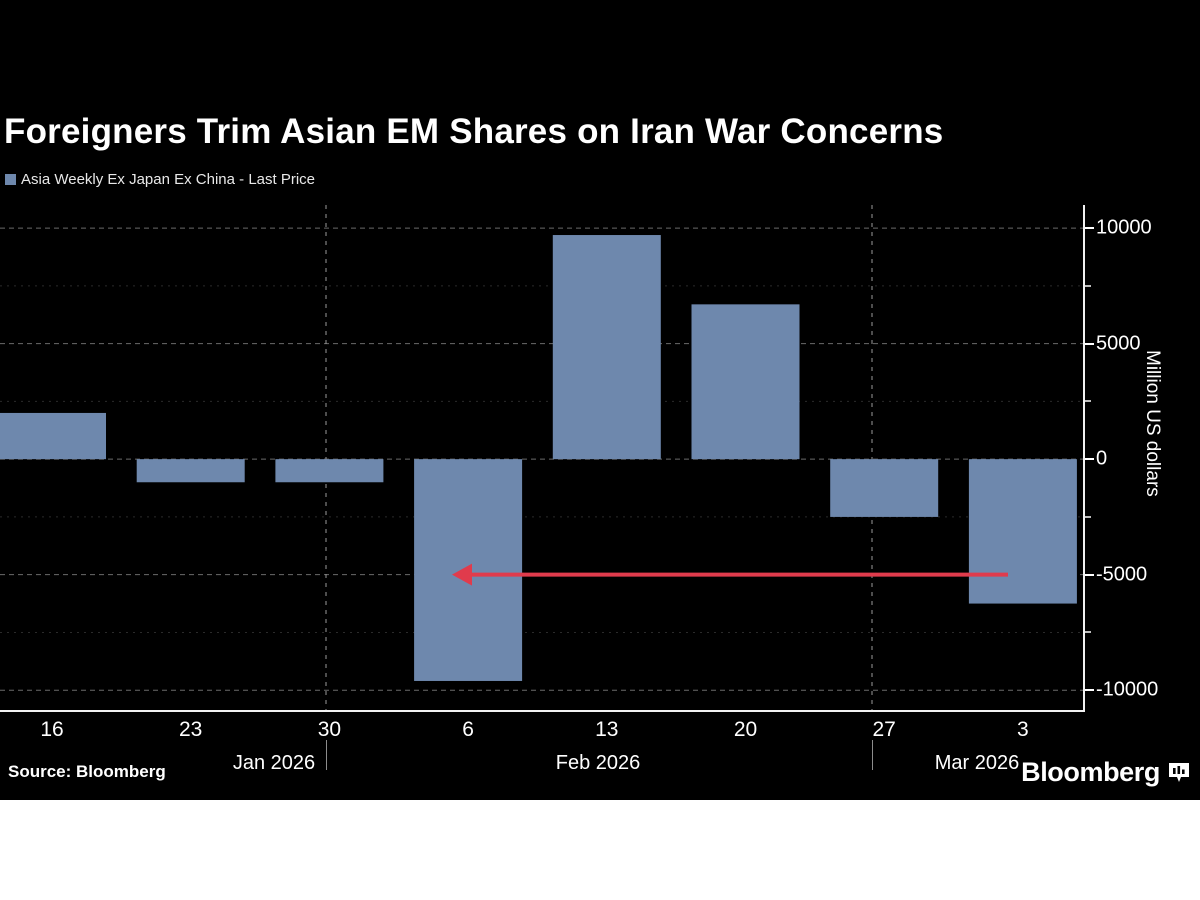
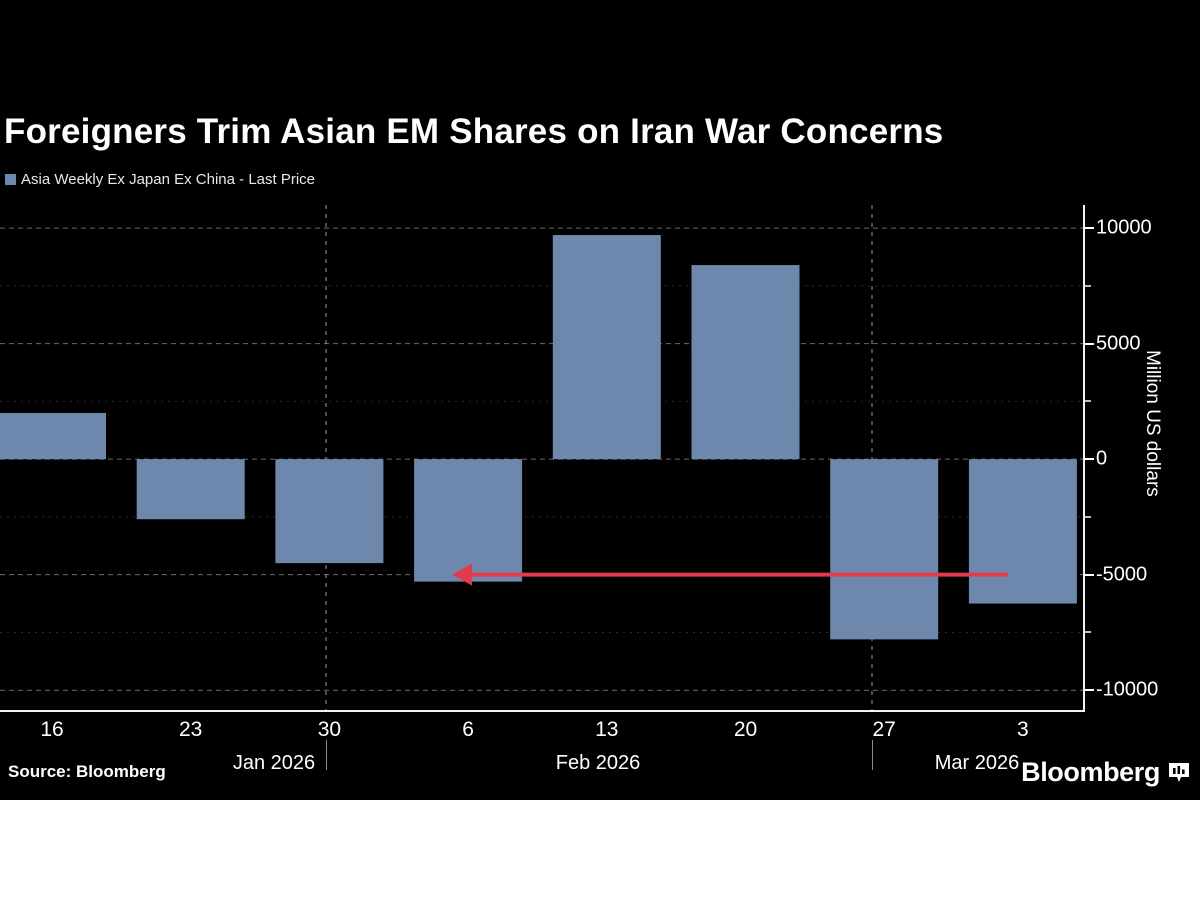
23: -1000 -> -2600
30: -1000 -> -4500
6: -9600 -> -5300
20: 6700 -> 8400
27: -2500 -> -7800
